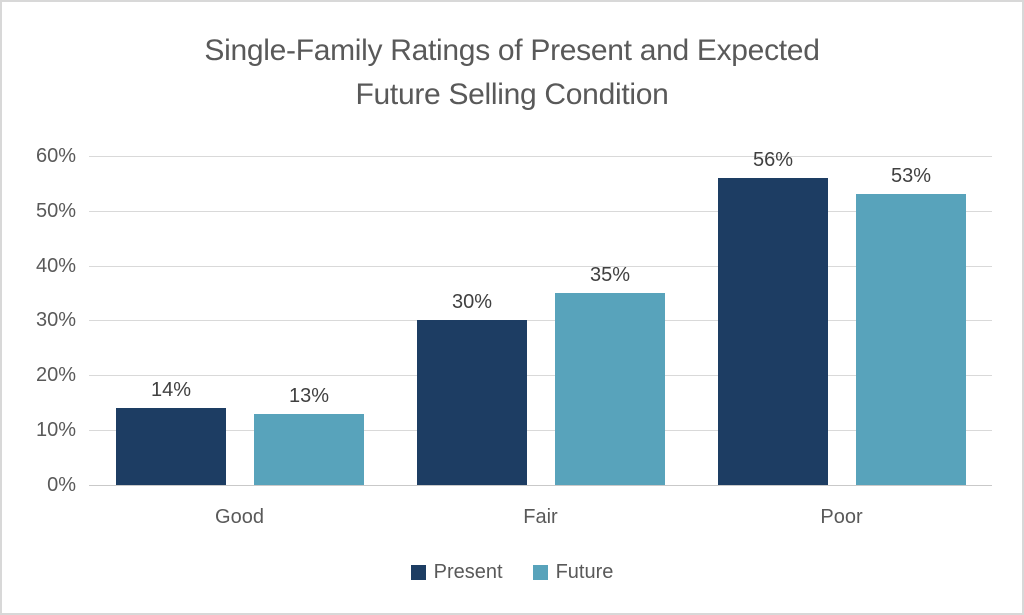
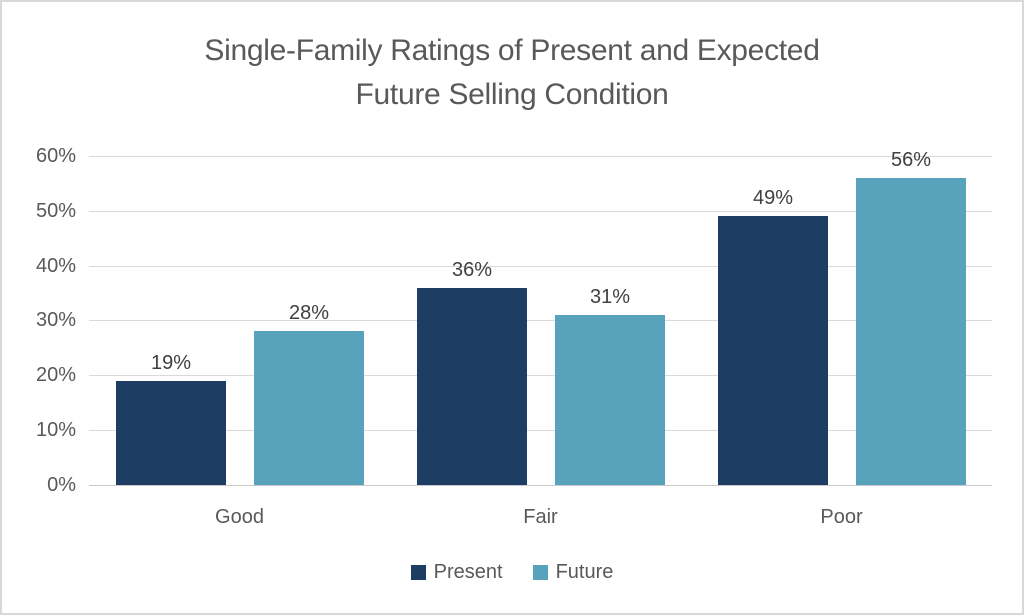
Present/Good: 14% -> 19%
Future/Good: 13% -> 28%
Present/Fair: 30% -> 36%
Future/Fair: 35% -> 31%
Present/Poor: 56% -> 49%
Future/Poor: 53% -> 56%
